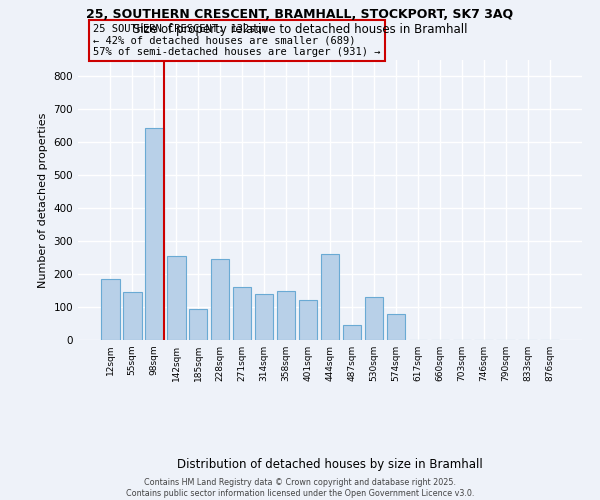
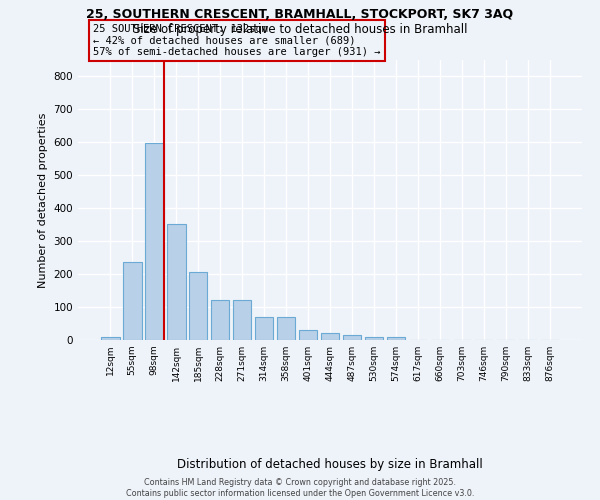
12sqm: 185 -> 8
55sqm: 145 -> 237
98sqm: 645 -> 597
142sqm: 255 -> 352
185sqm: 95 -> 205
228sqm: 245 -> 120
271sqm: 160 -> 120
314sqm: 140 -> 70
358sqm: 150 -> 70
401sqm: 120 -> 30
444sqm: 260 -> 20
487sqm: 45 -> 15
530sqm: 130 -> 10
574sqm: 80 -> 10
